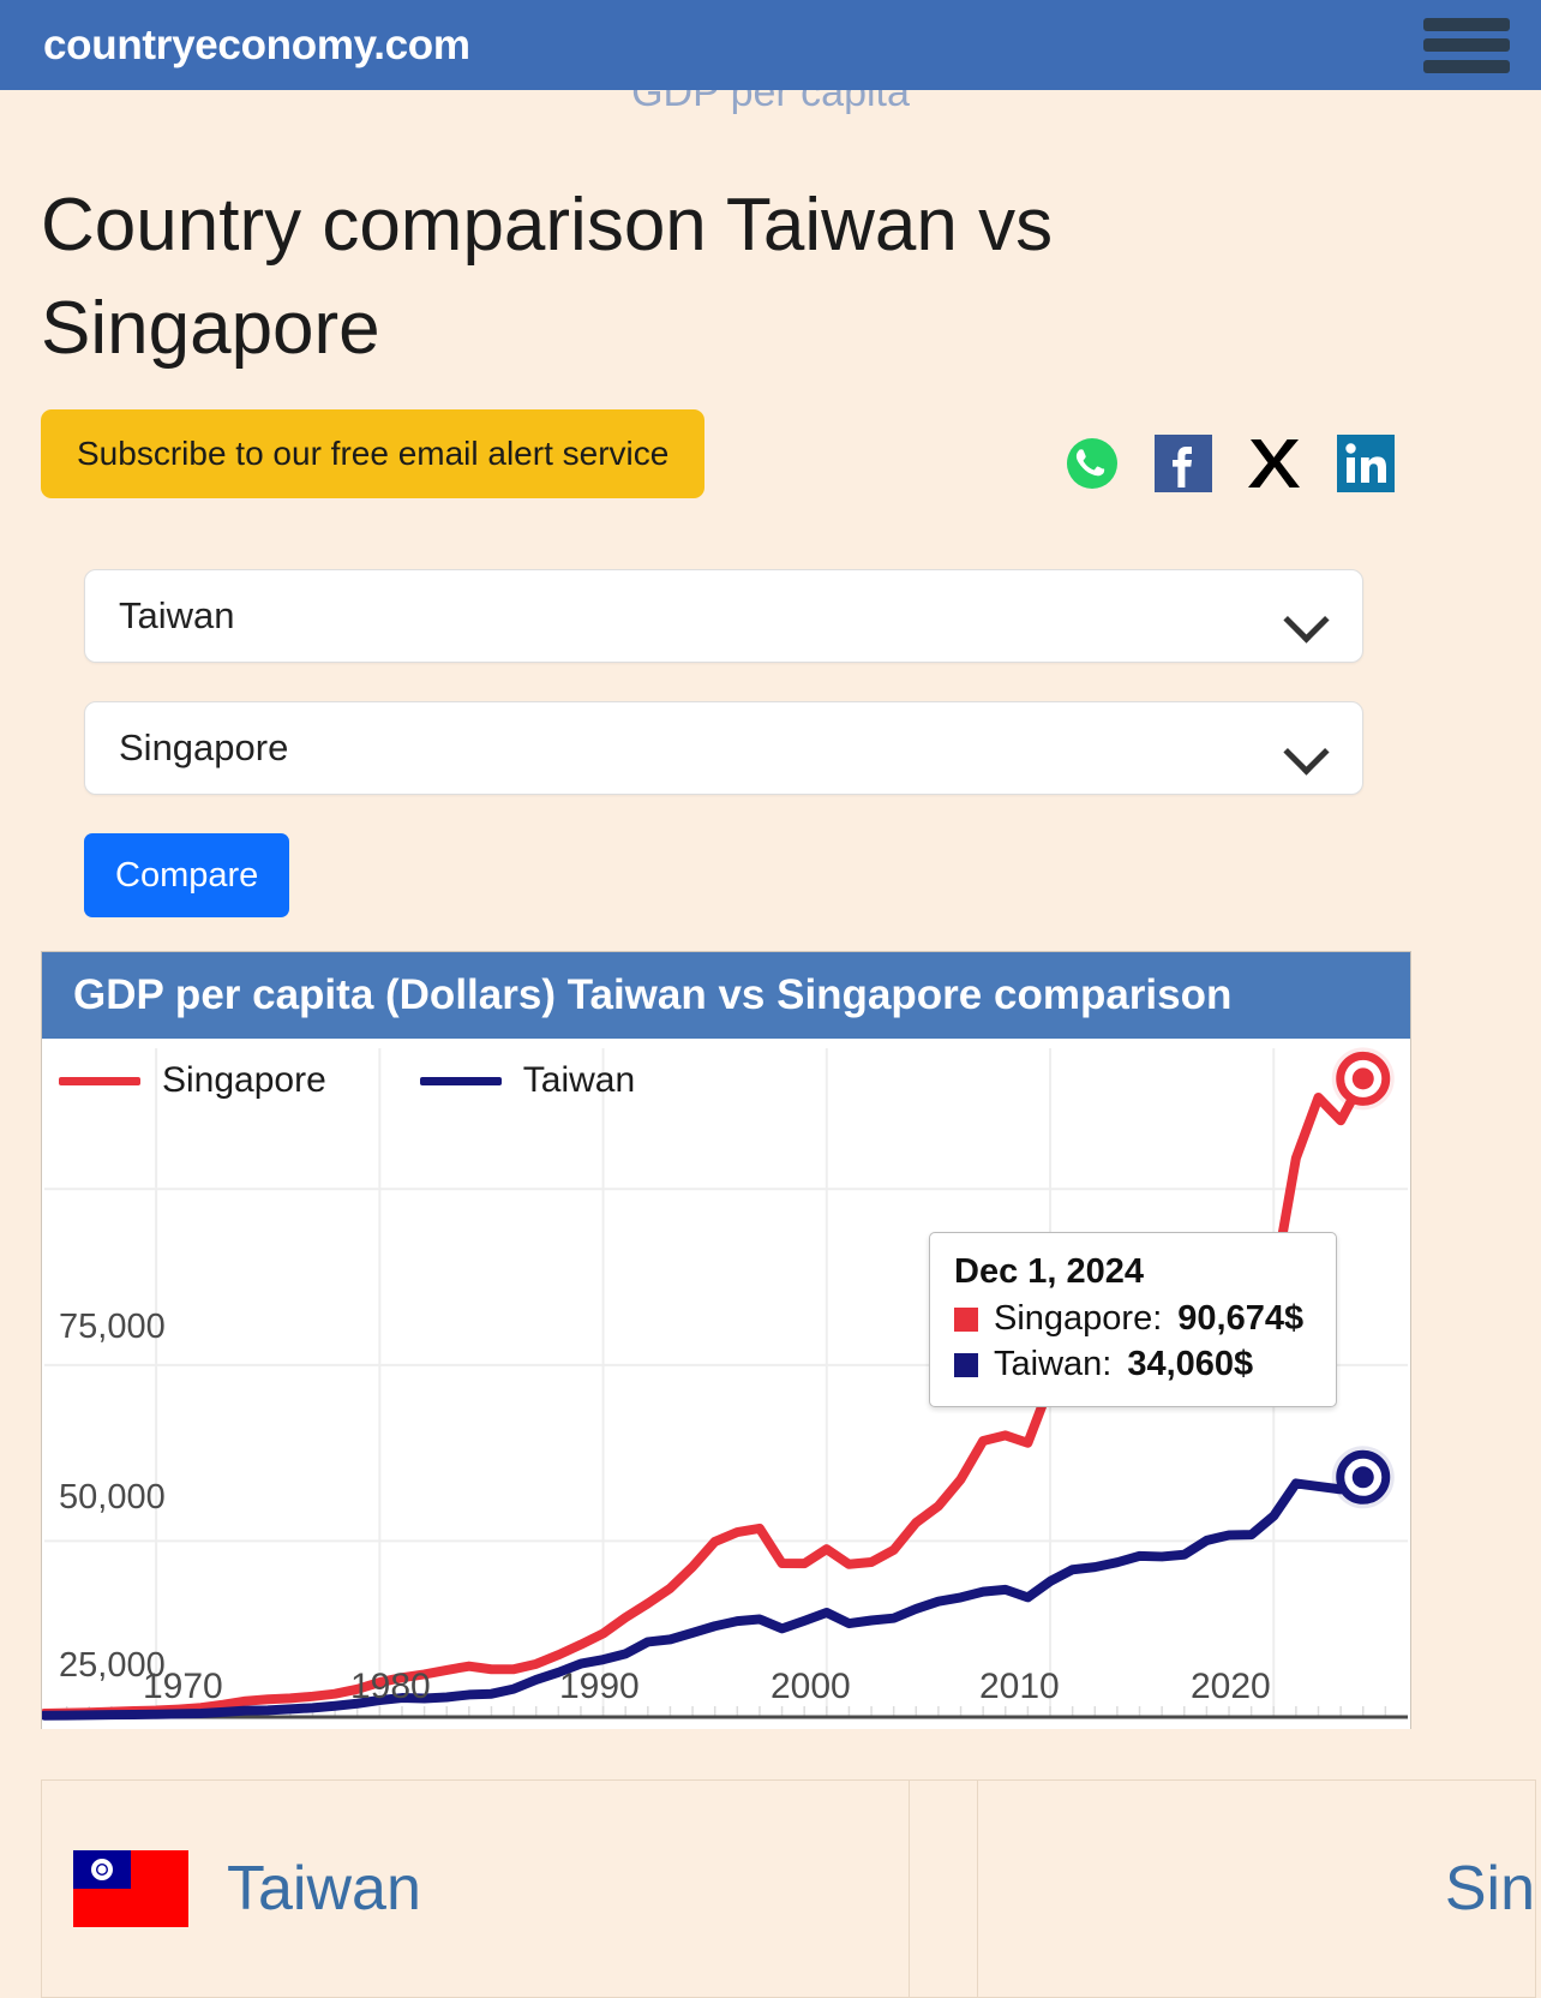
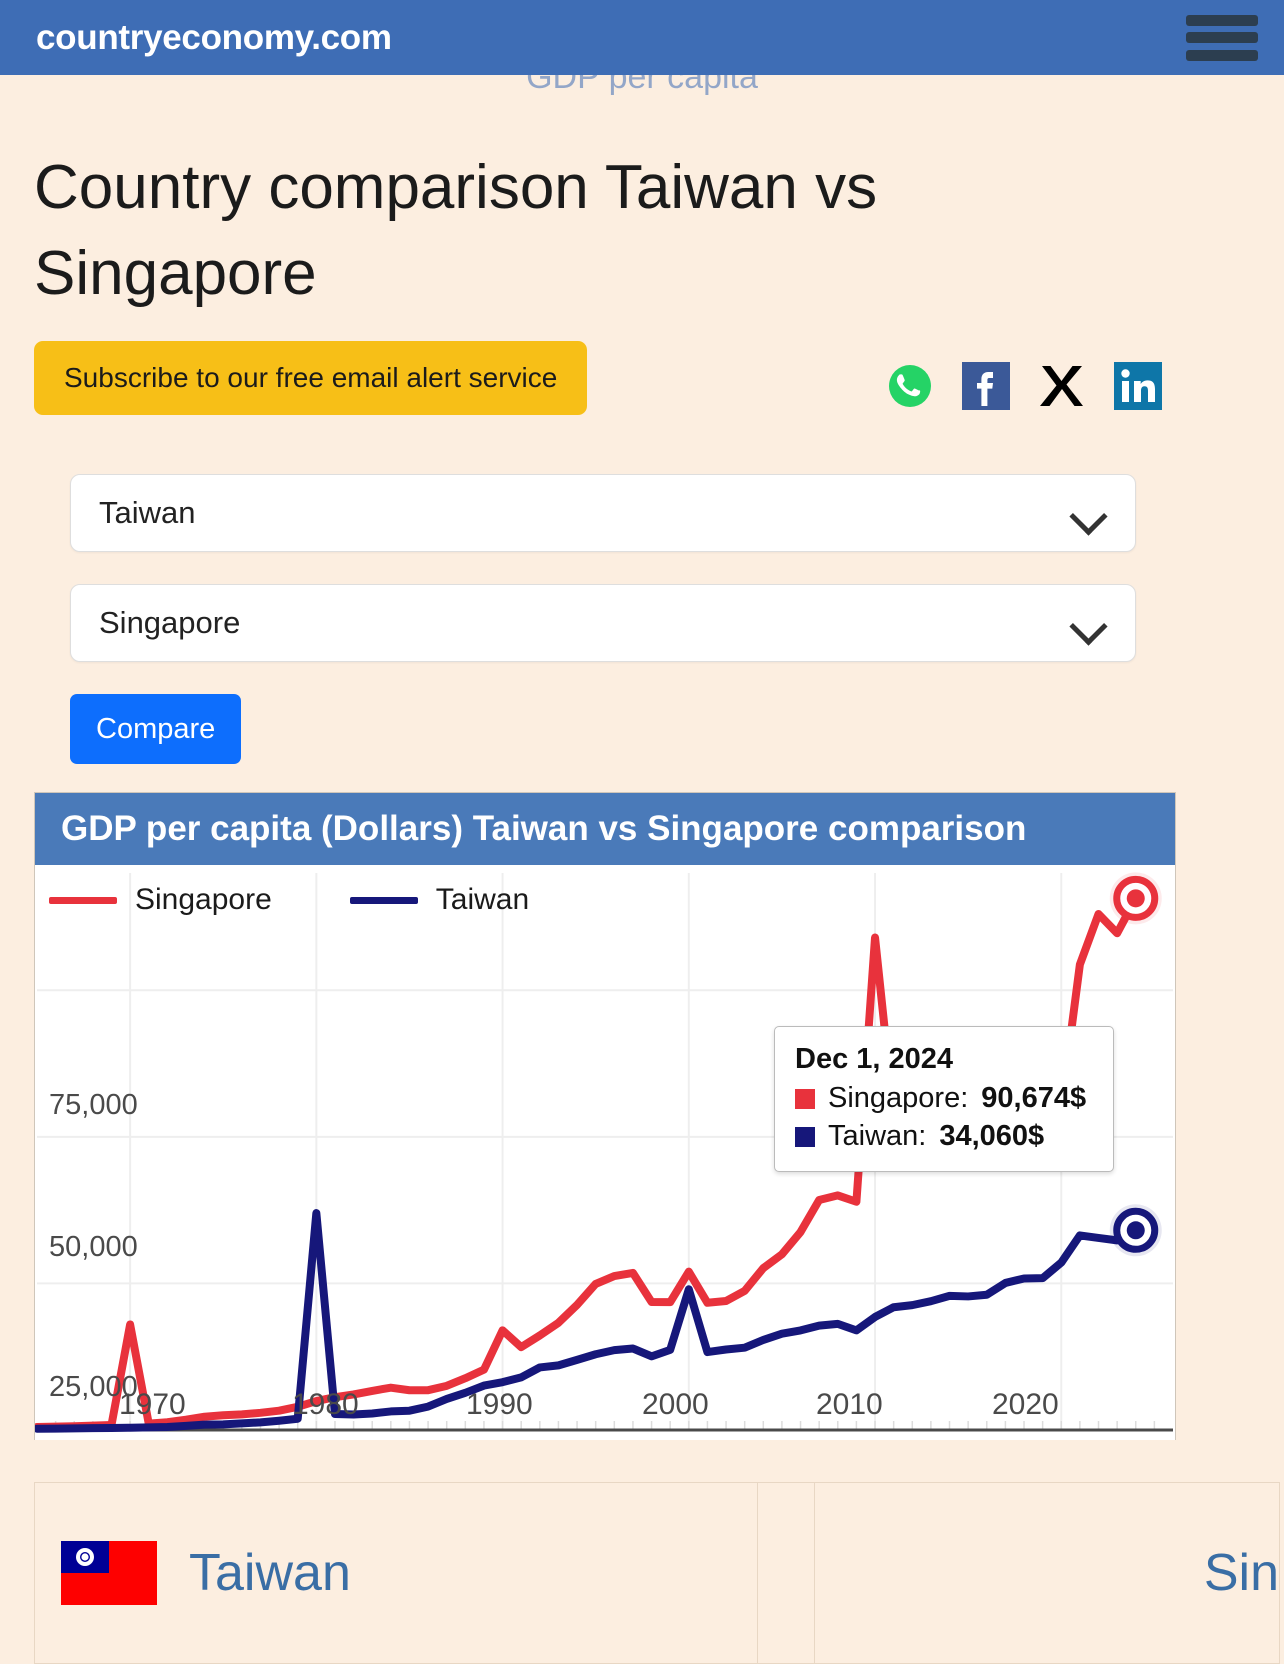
Singapore/1970: 1000 -> 18000
Taiwan/1980: 2000 -> 37000
Singapore/1990: 12000 -> 17000
Singapore/2000: 24000 -> 27000
Taiwan/2000: 15000 -> 24000
Singapore/2010: 47000 -> 84000
Singapore/2020: 61000 -> 55000
